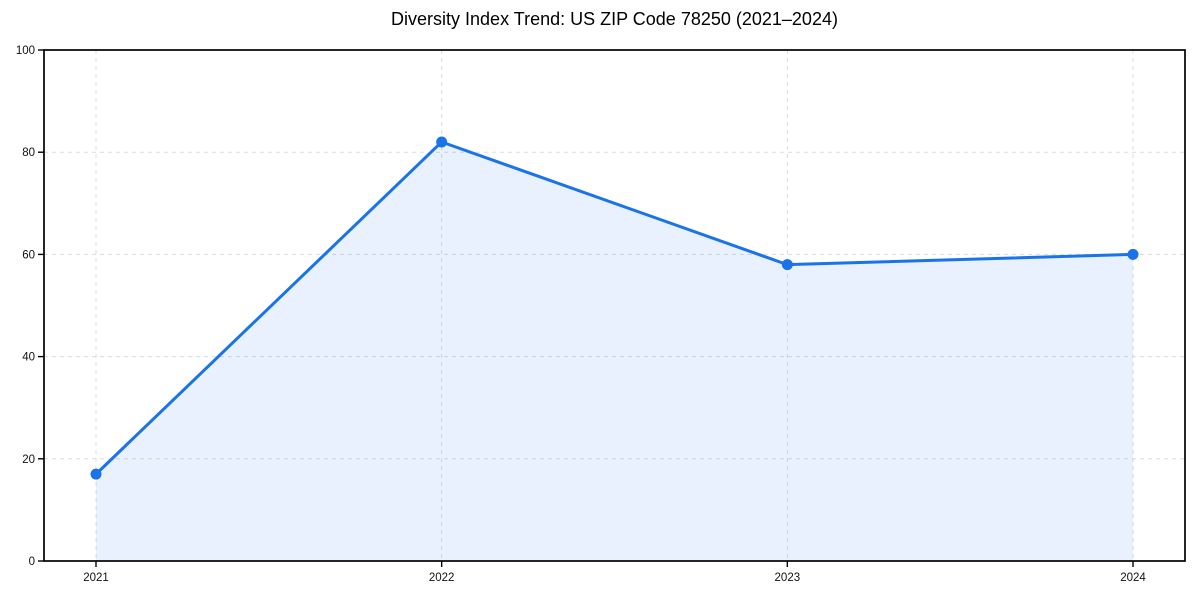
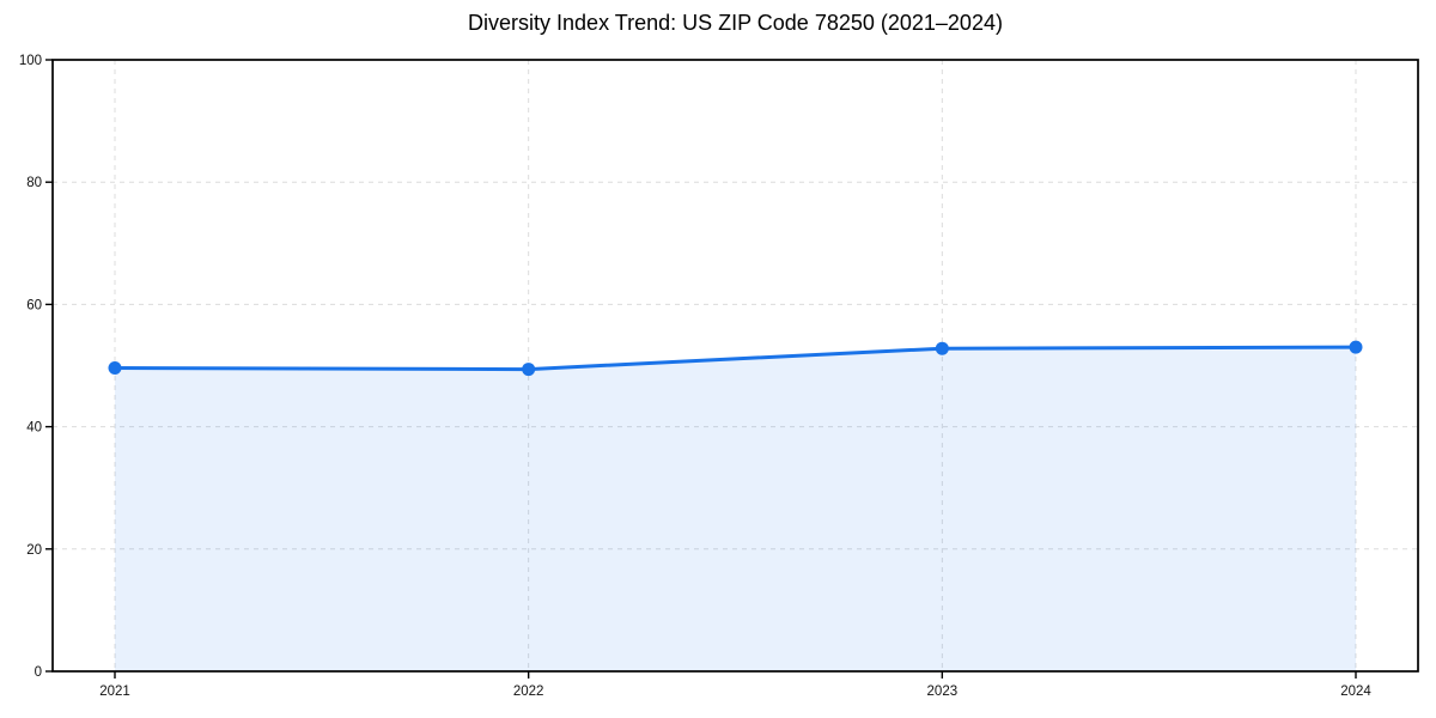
2021: 17 -> 50
2022: 82 -> 49
2023: 58 -> 53
2024: 60 -> 53
